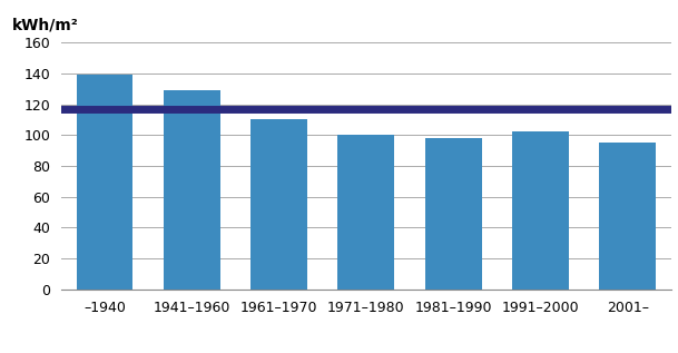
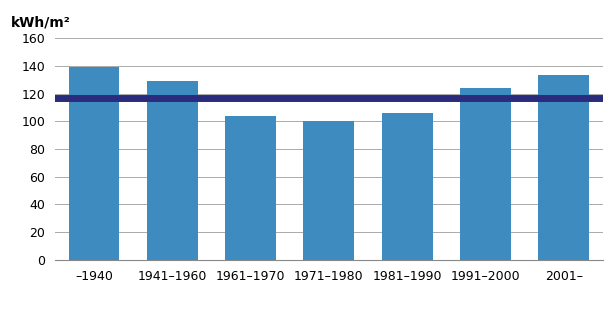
1961–1970: 110 -> 104
1981–1990: 98 -> 106
1991–2000: 102 -> 124
2001–: 95 -> 133
